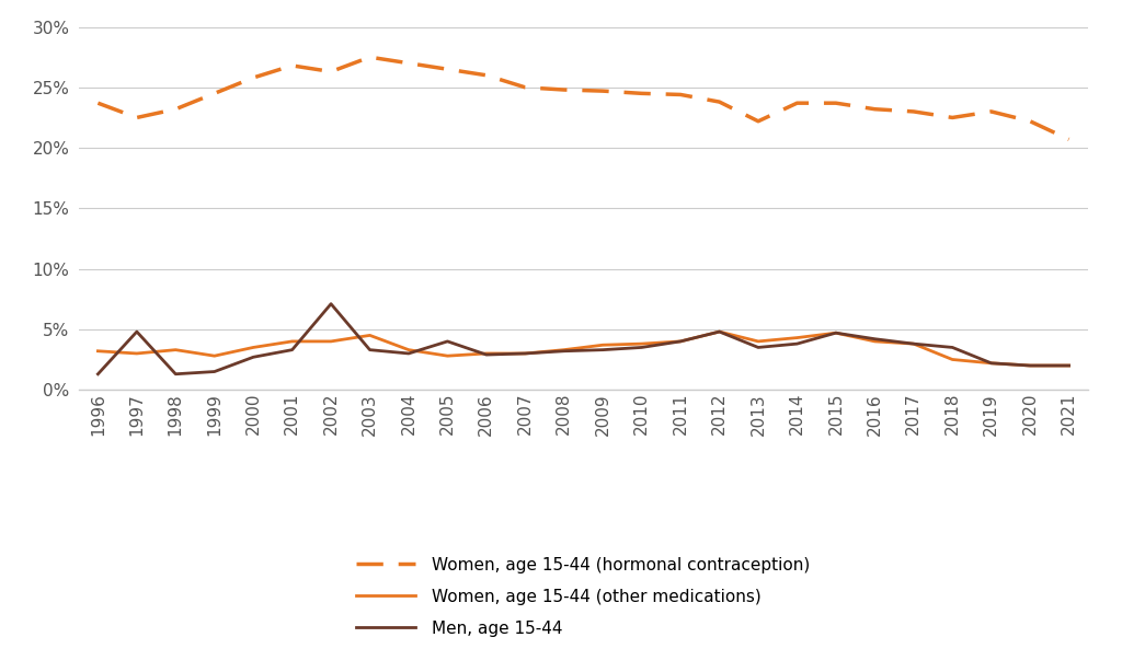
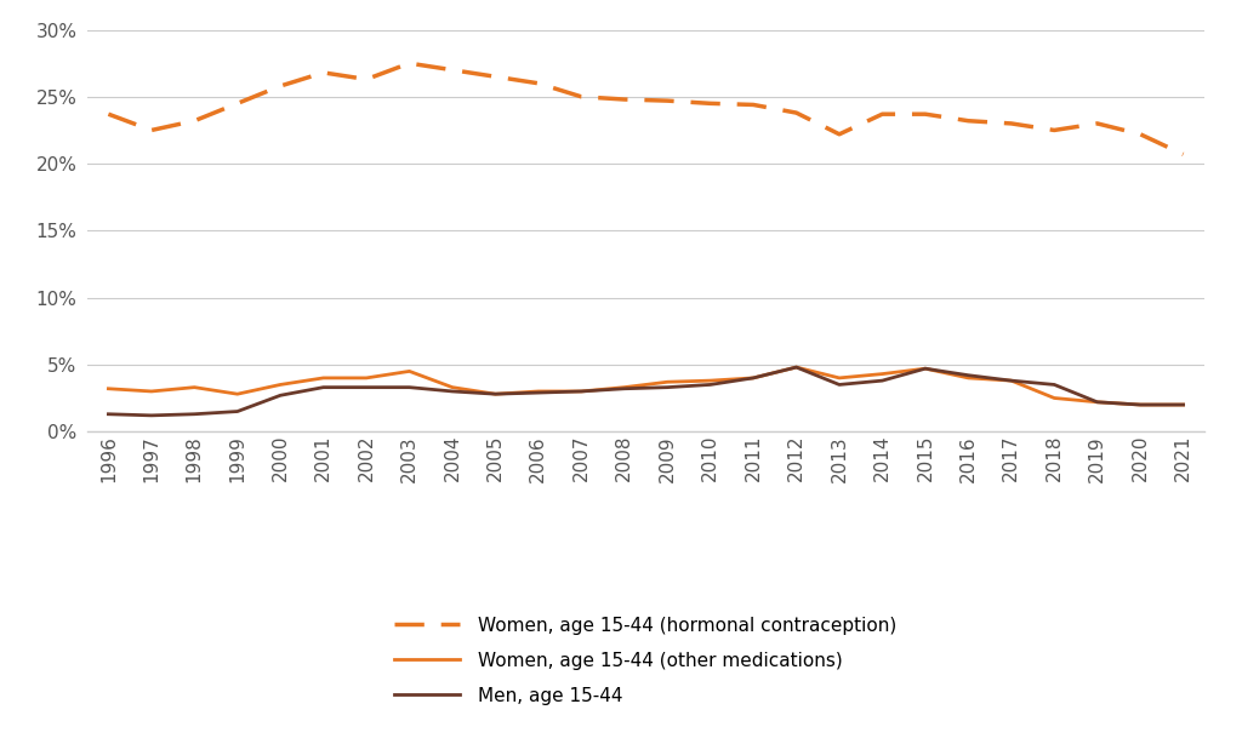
Men, age 15-44/1997: 4.8% -> 1.2%
Men, age 15-44/2002: 7.1% -> 3.3%
Men, age 15-44/2005: 4.0% -> 2.8%
